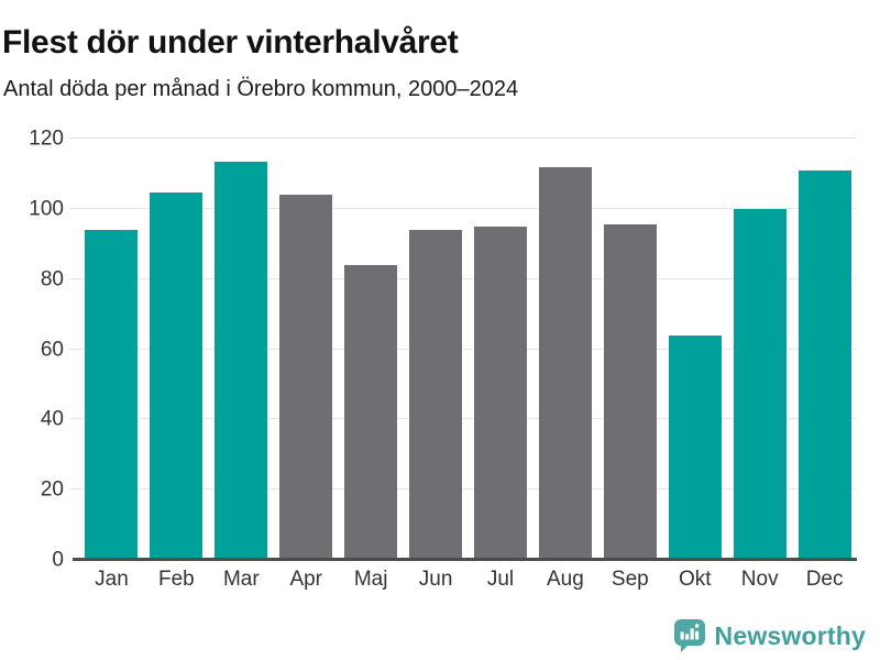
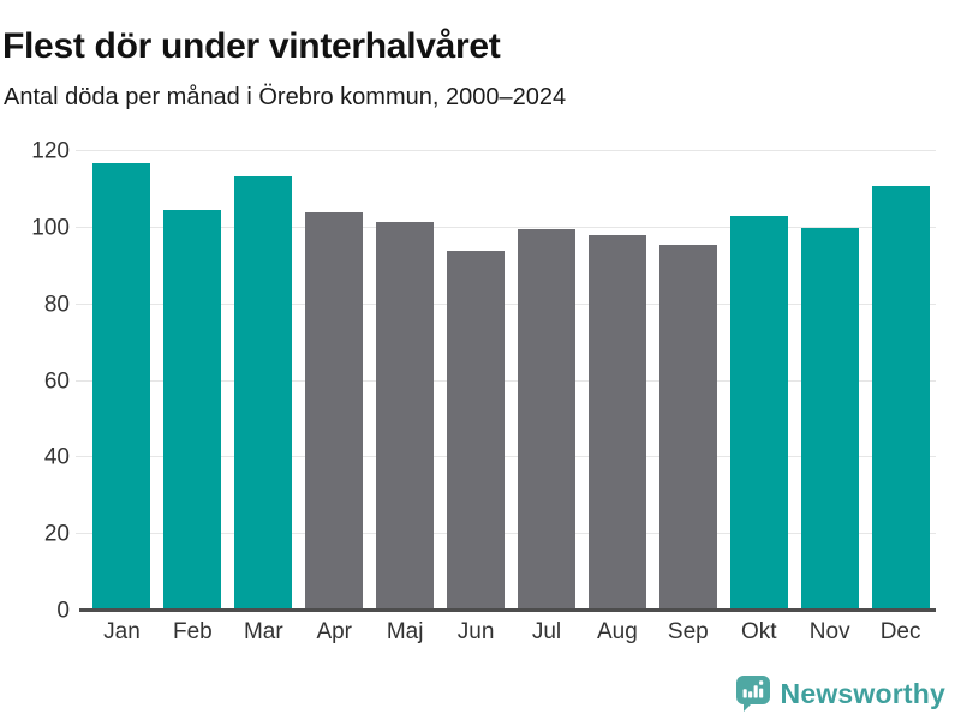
Jan: 94 -> 117
Maj: 84 -> 102
Jul: 95 -> 100
Aug: 112 -> 98
Okt: 64 -> 103
